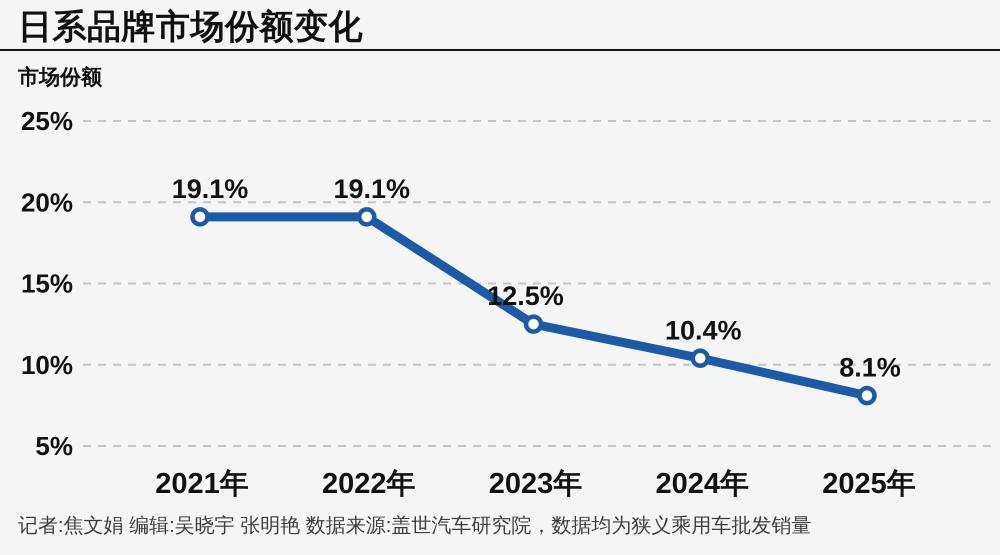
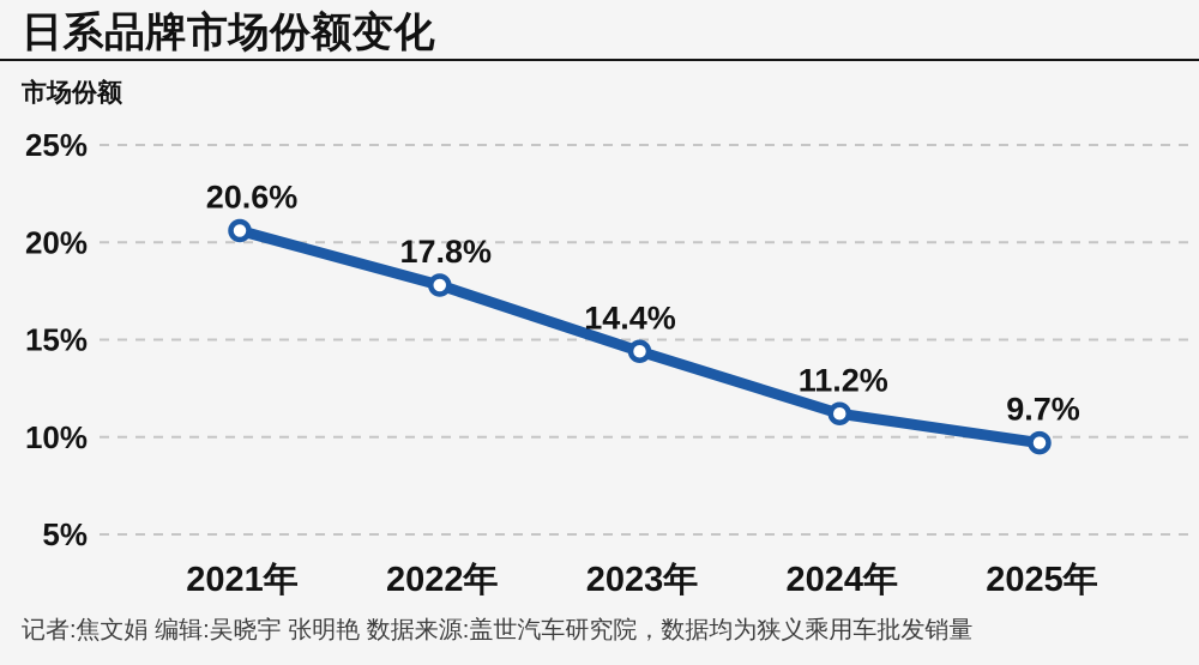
2021年: 19.1% -> 20.6%
2022年: 19.1% -> 17.8%
2023年: 12.5% -> 14.4%
2024年: 10.4% -> 11.2%
2025年: 8.1% -> 9.7%
